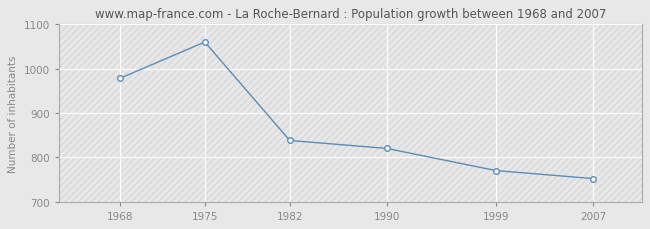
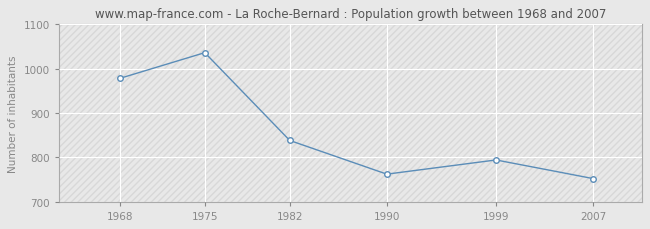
1975: 1060 -> 1036
1990: 820 -> 762
1999: 770 -> 794
